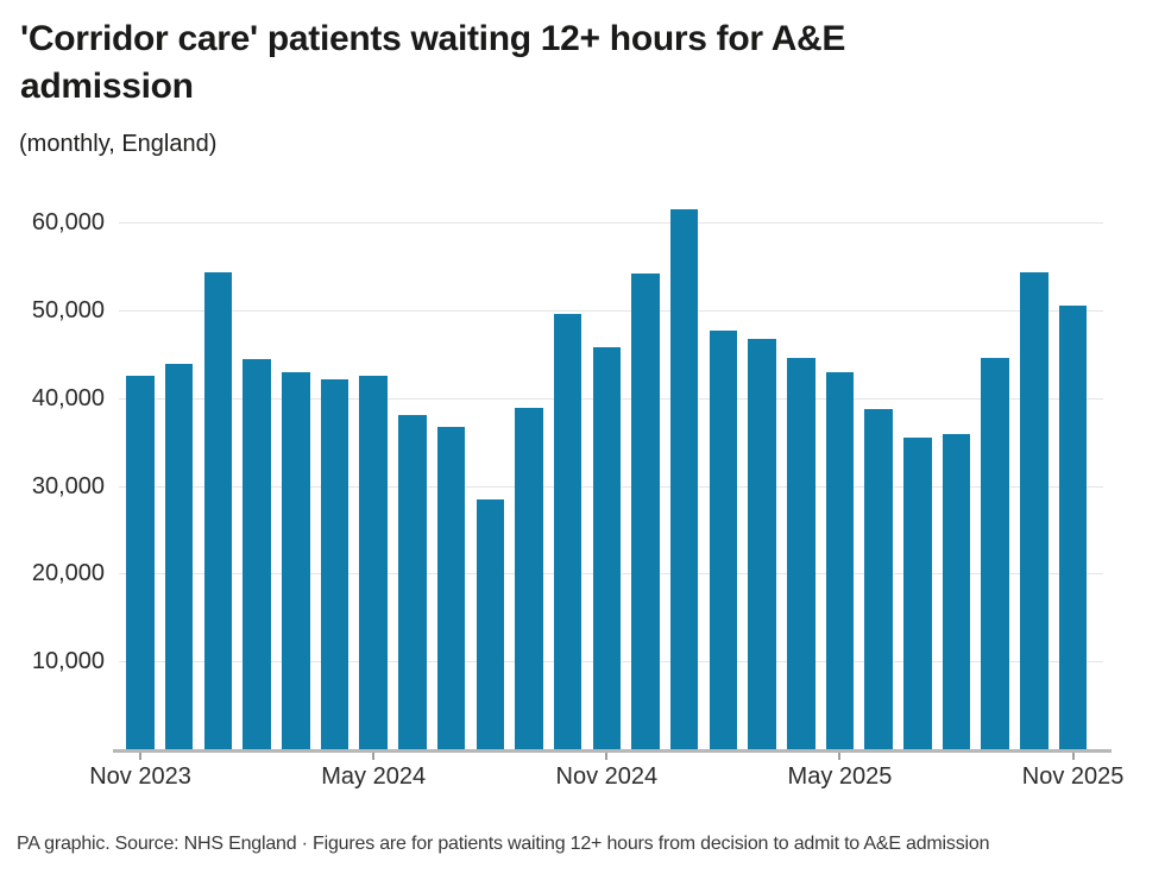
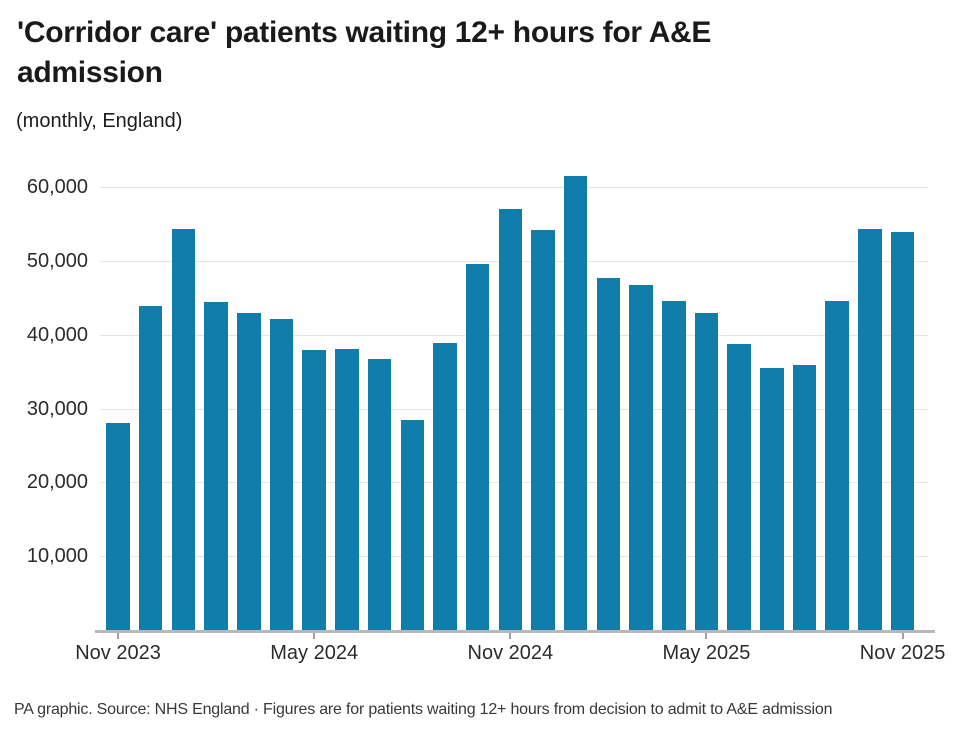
Nov 2023: 42000 -> 28000
May 2024: 42000 -> 38000
Nov 2024: 46000 -> 57000
Nov 2025: 51000 -> 54000
